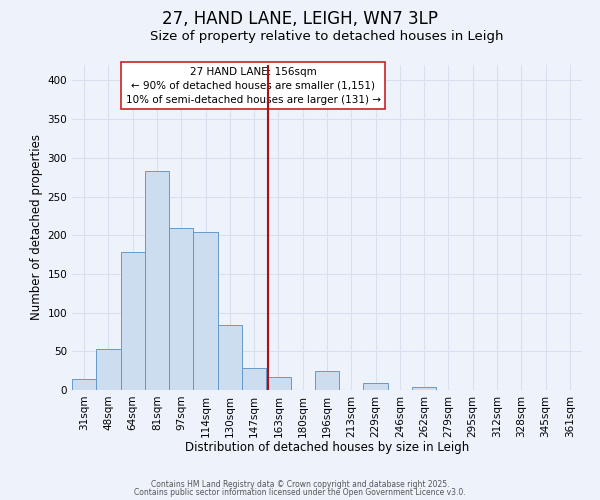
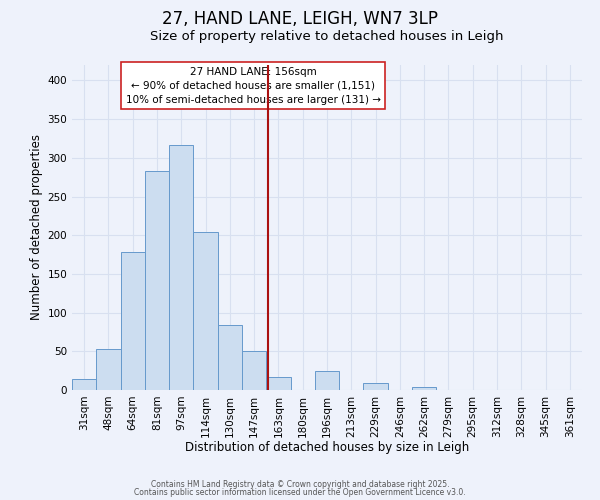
97sqm: 210 -> 317
147sqm: 28 -> 51
